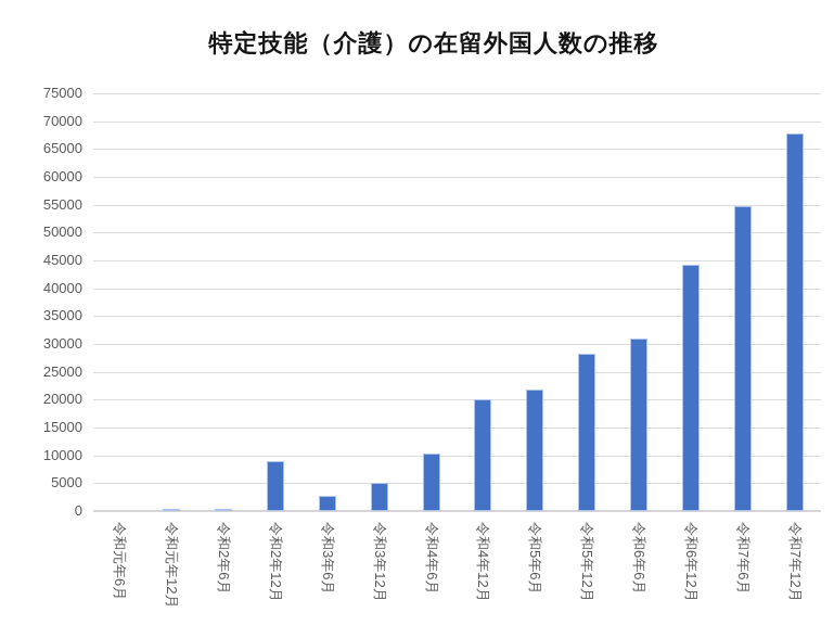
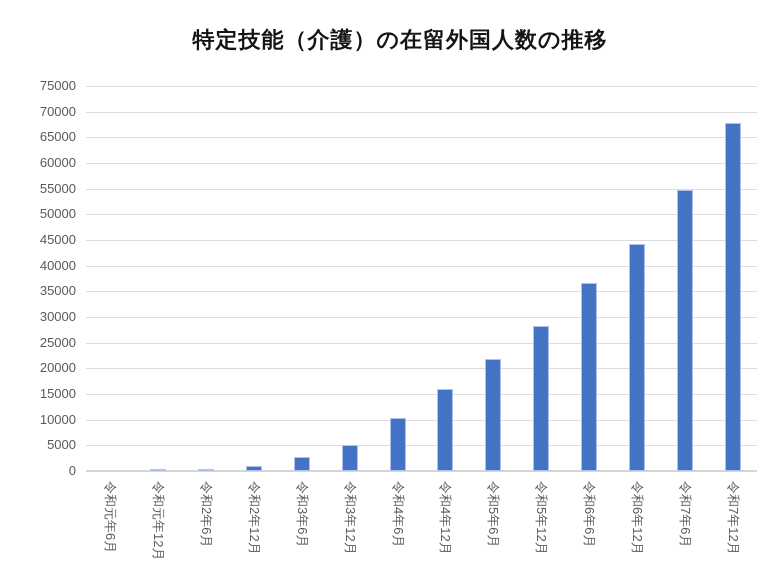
令和2年12月: 9000 -> 1000
令和4年12月: 20000 -> 16000
令和6年6月: 31000 -> 37000
